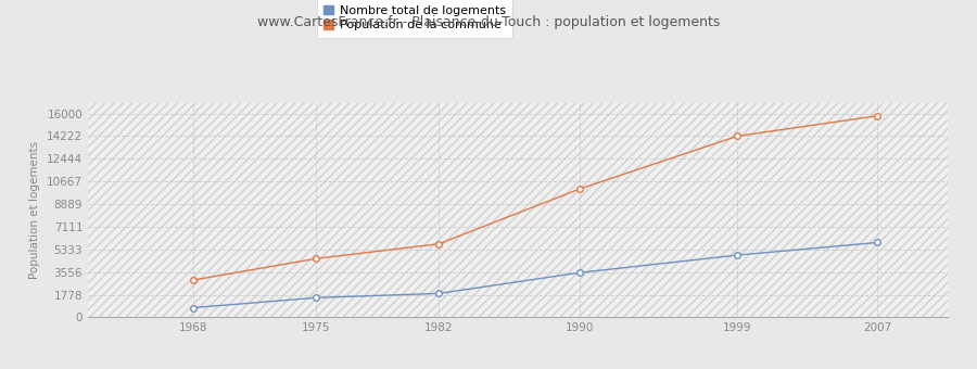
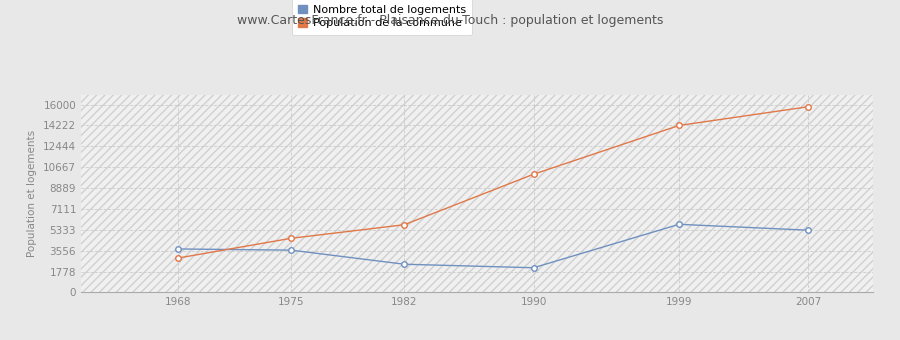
Nombre total de logements/1968: 800 -> 3700
Nombre total de logements/1975: 1500 -> 3600
Nombre total de logements/1982: 1900 -> 2400
Nombre total de logements/1990: 3500 -> 2100
Nombre total de logements/1999: 4900 -> 5800
Nombre total de logements/2007: 5900 -> 5300
